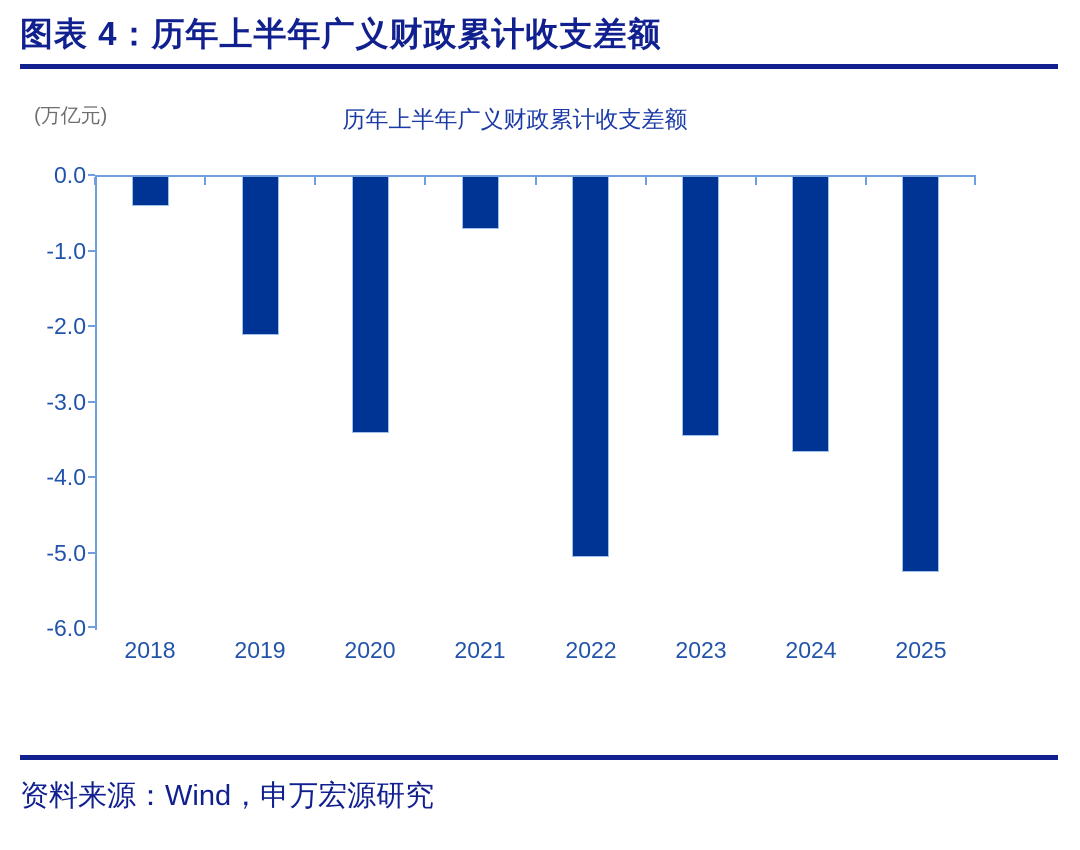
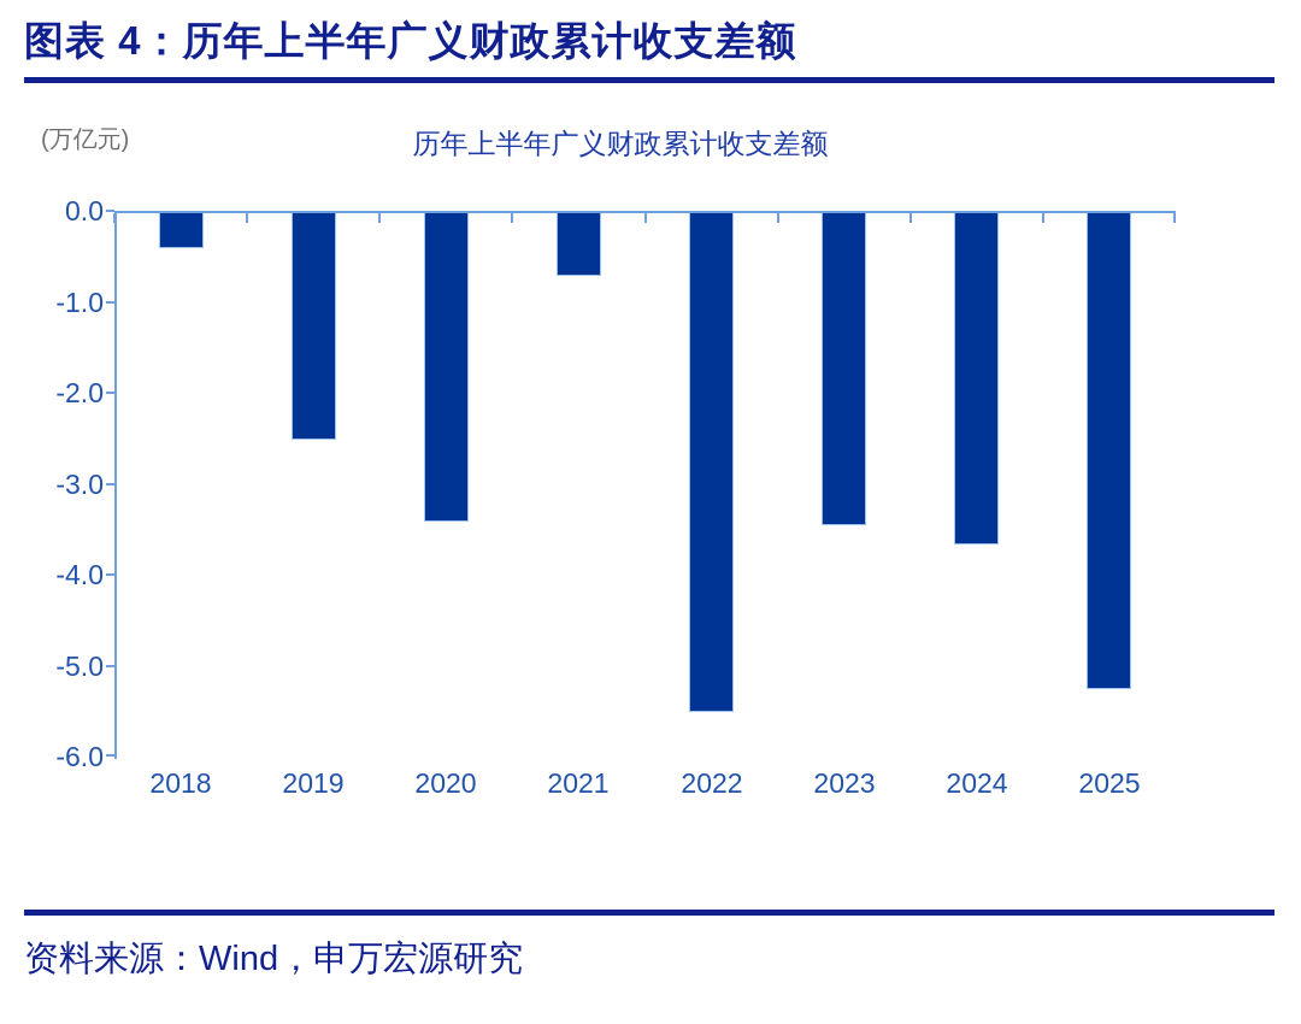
2019: -2.1 -> -2.5
2022: -5.0 -> -5.5
